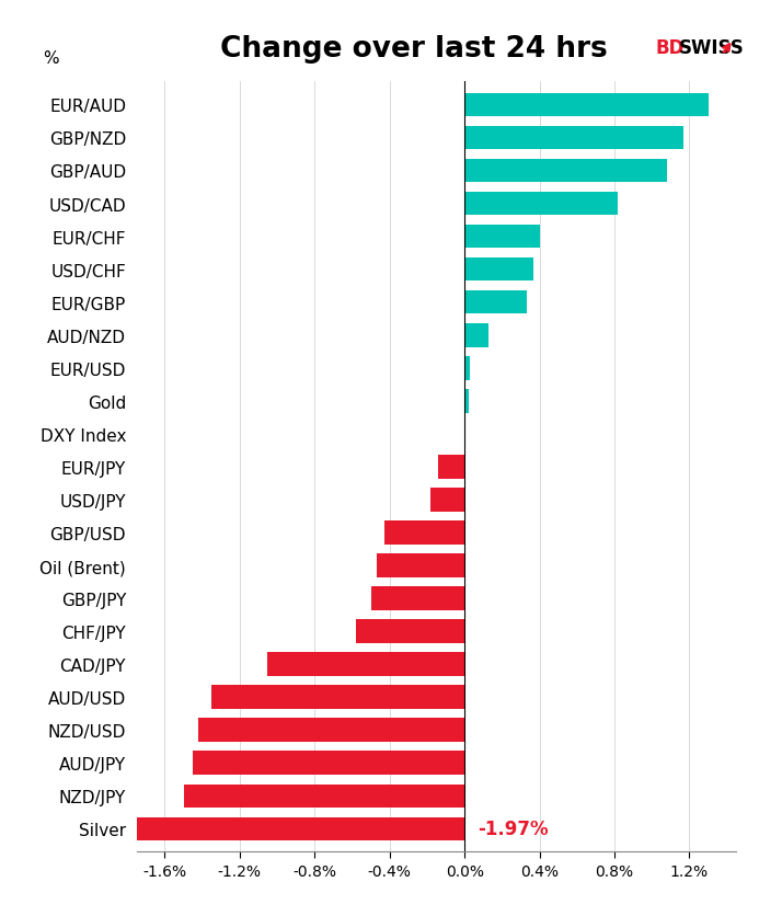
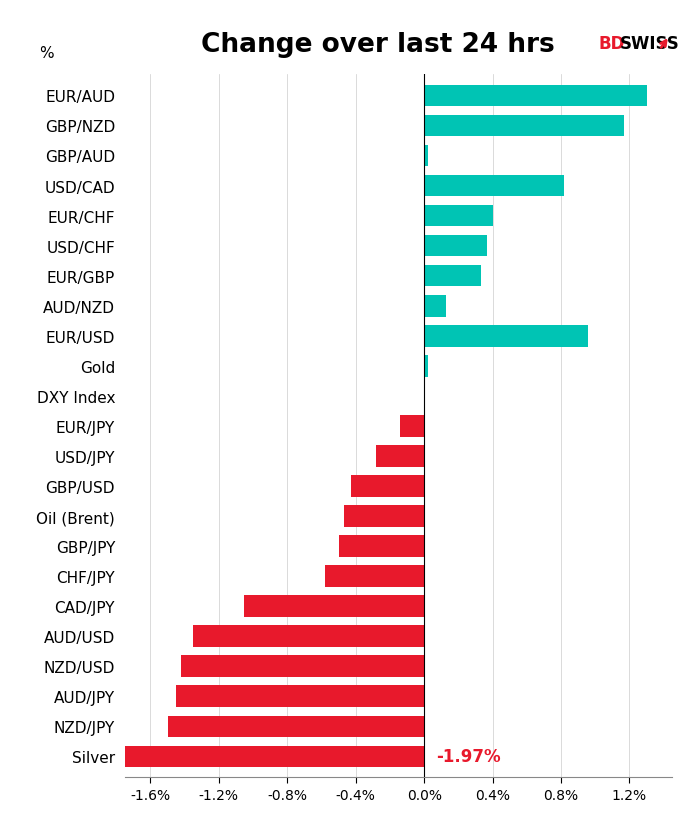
GBP/AUD: 1.08% -> 0.02%
EUR/USD: 0.03% -> 0.96%
USD/JPY: -0.18% -> -0.28%
